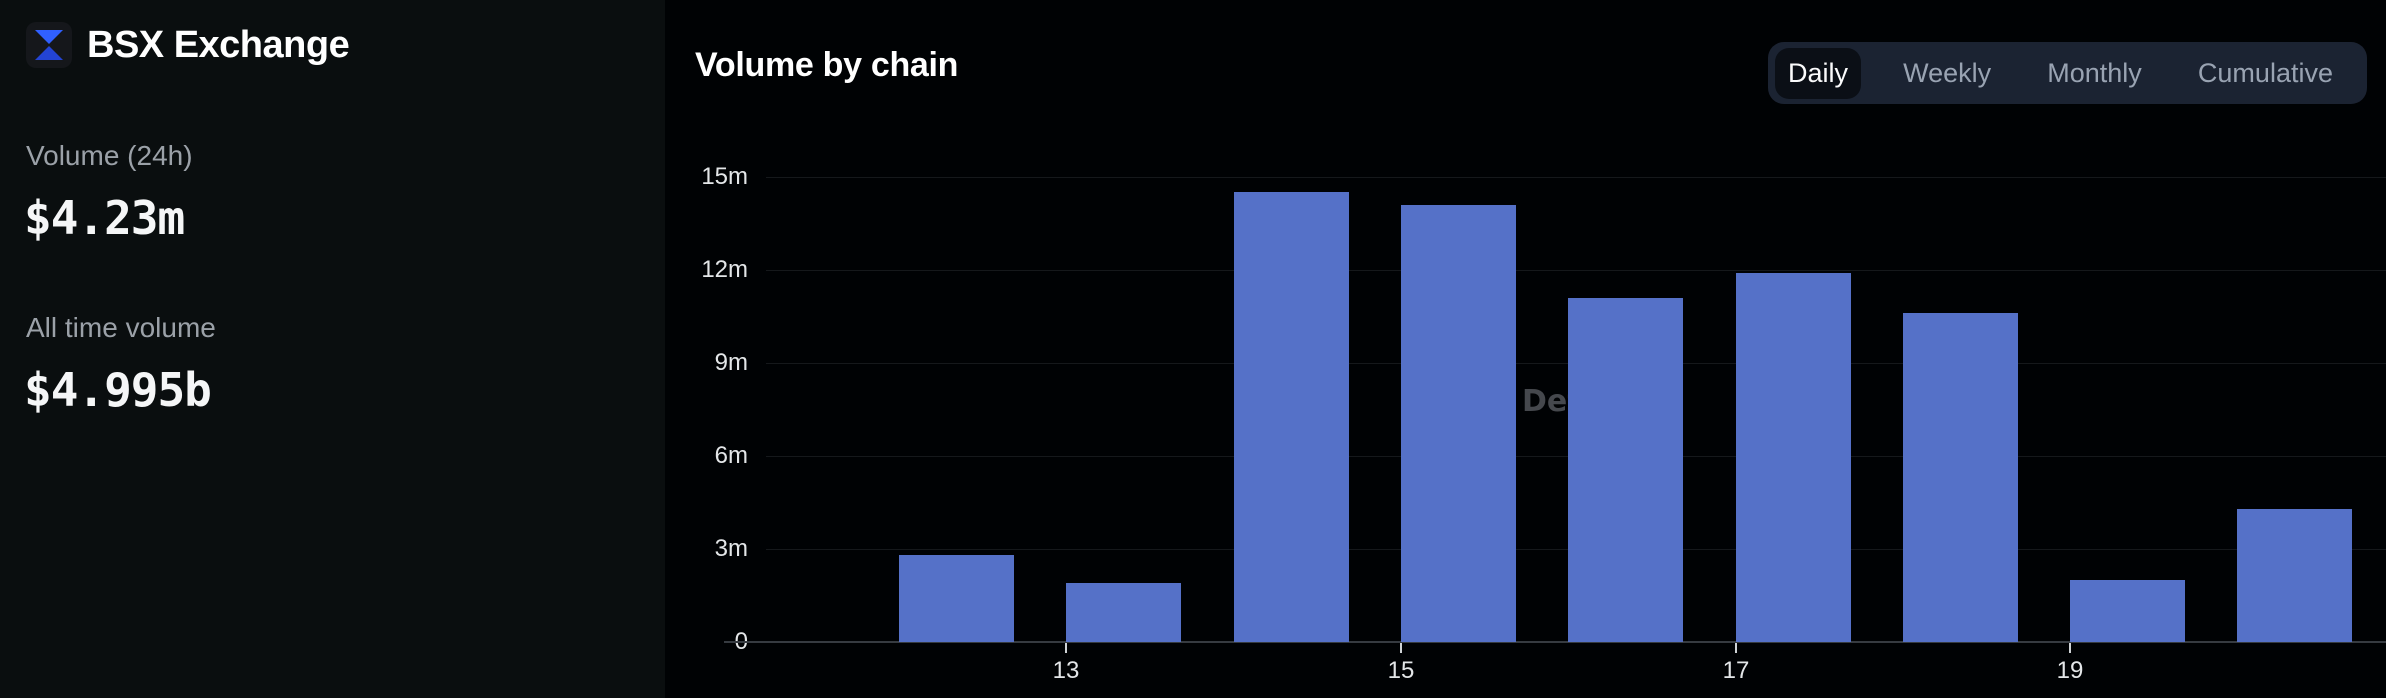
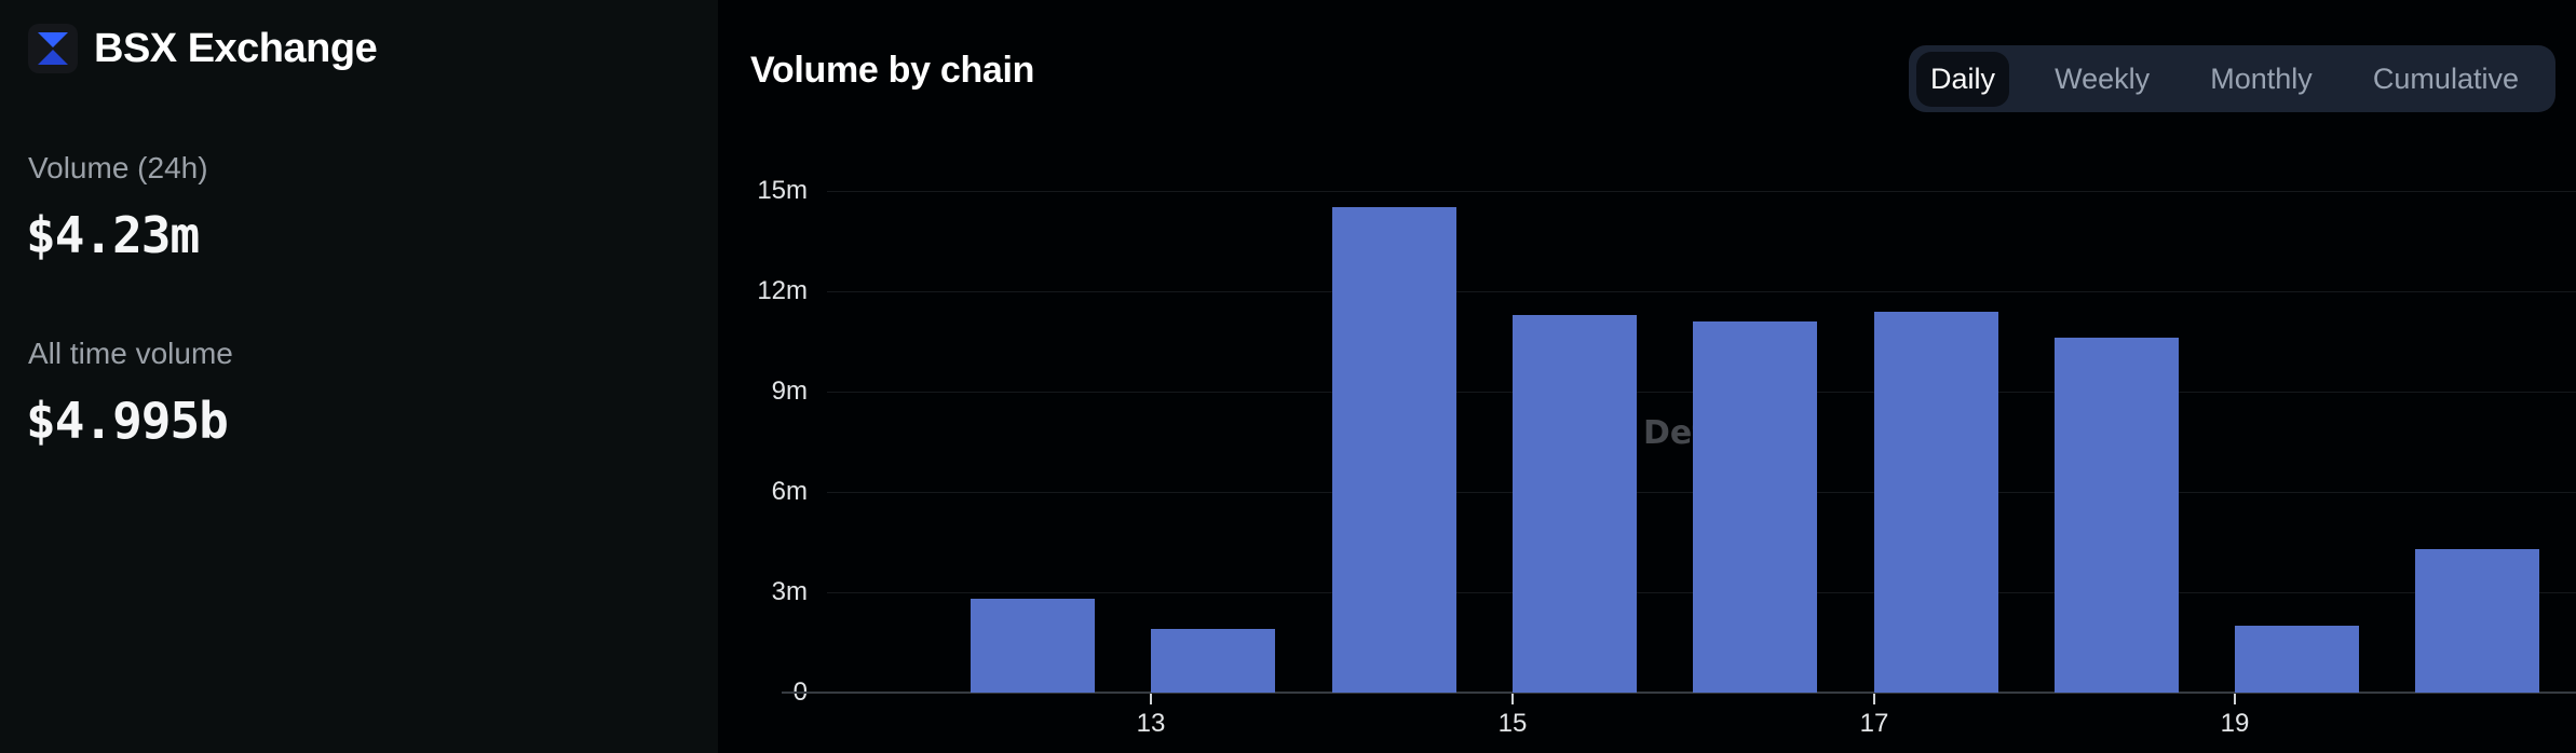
15: 14.1m -> 11.3m
17: 11.9m -> 11.4m
